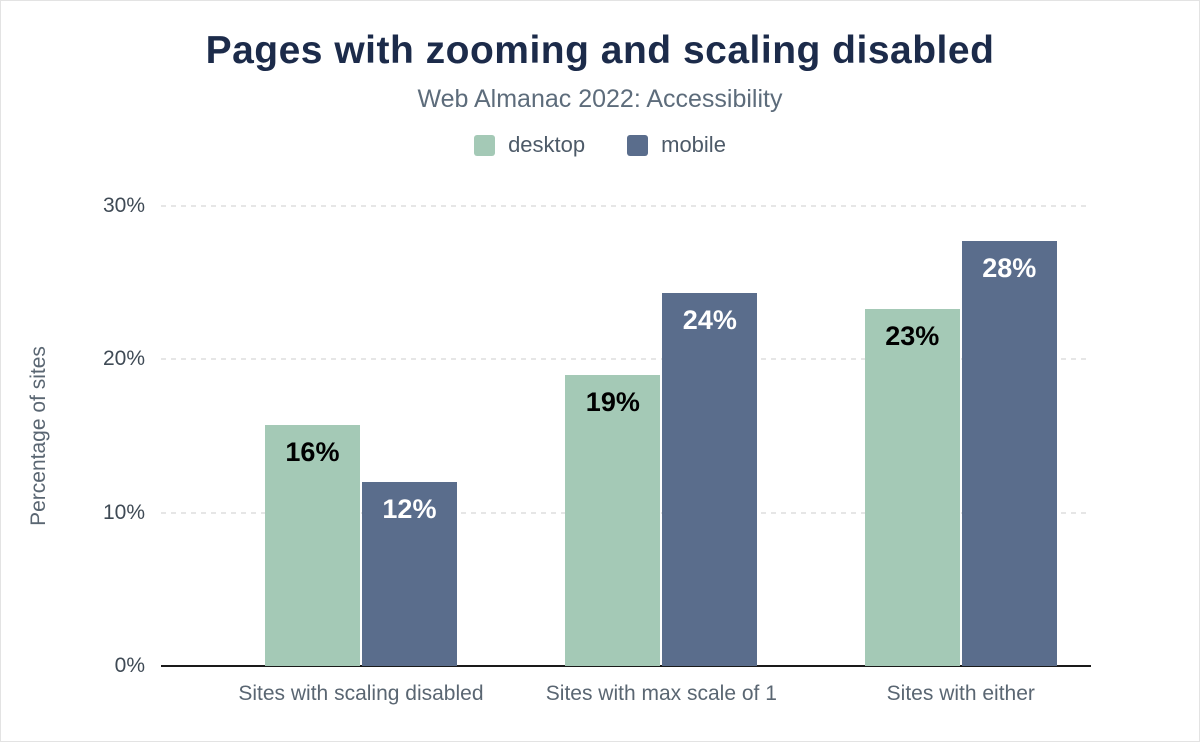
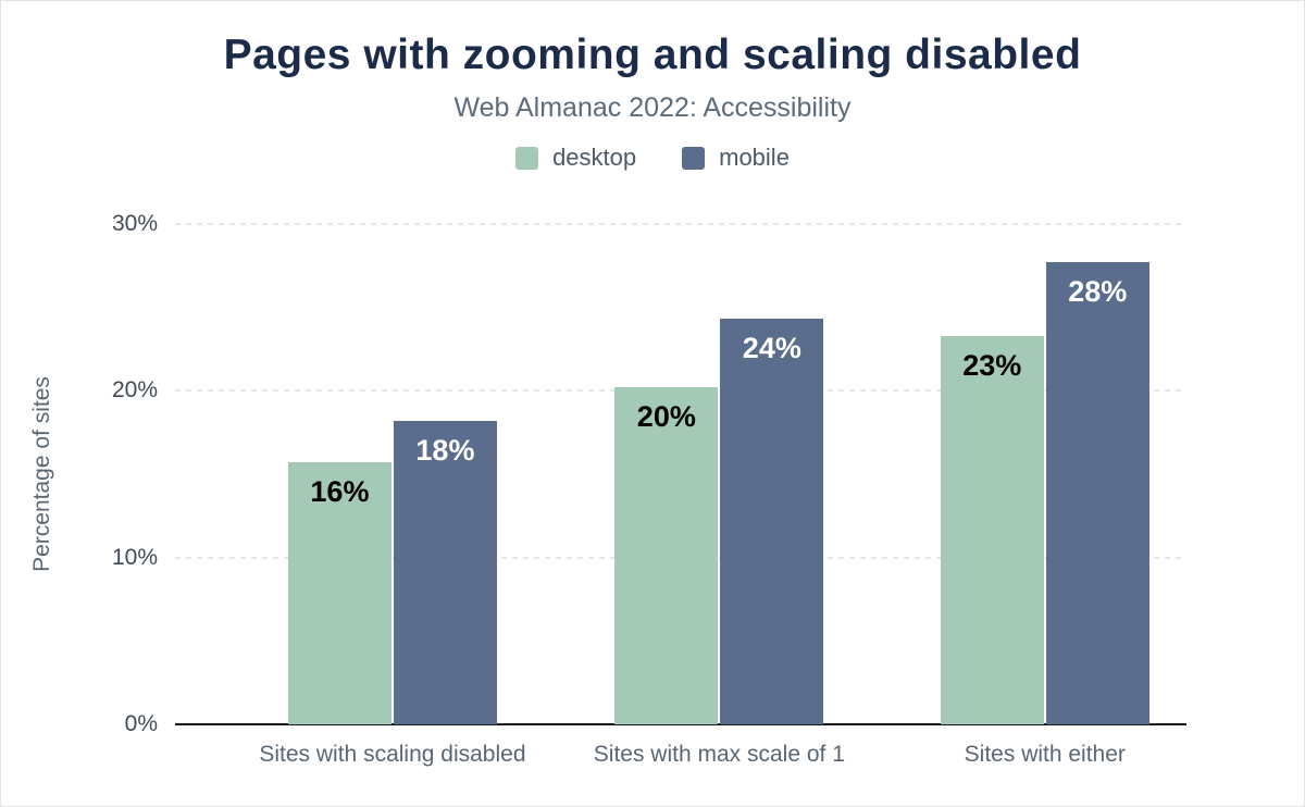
mobile/Sites with scaling disabled: 12% -> 18%
desktop/Sites with max scale of 1: 19% -> 20%
